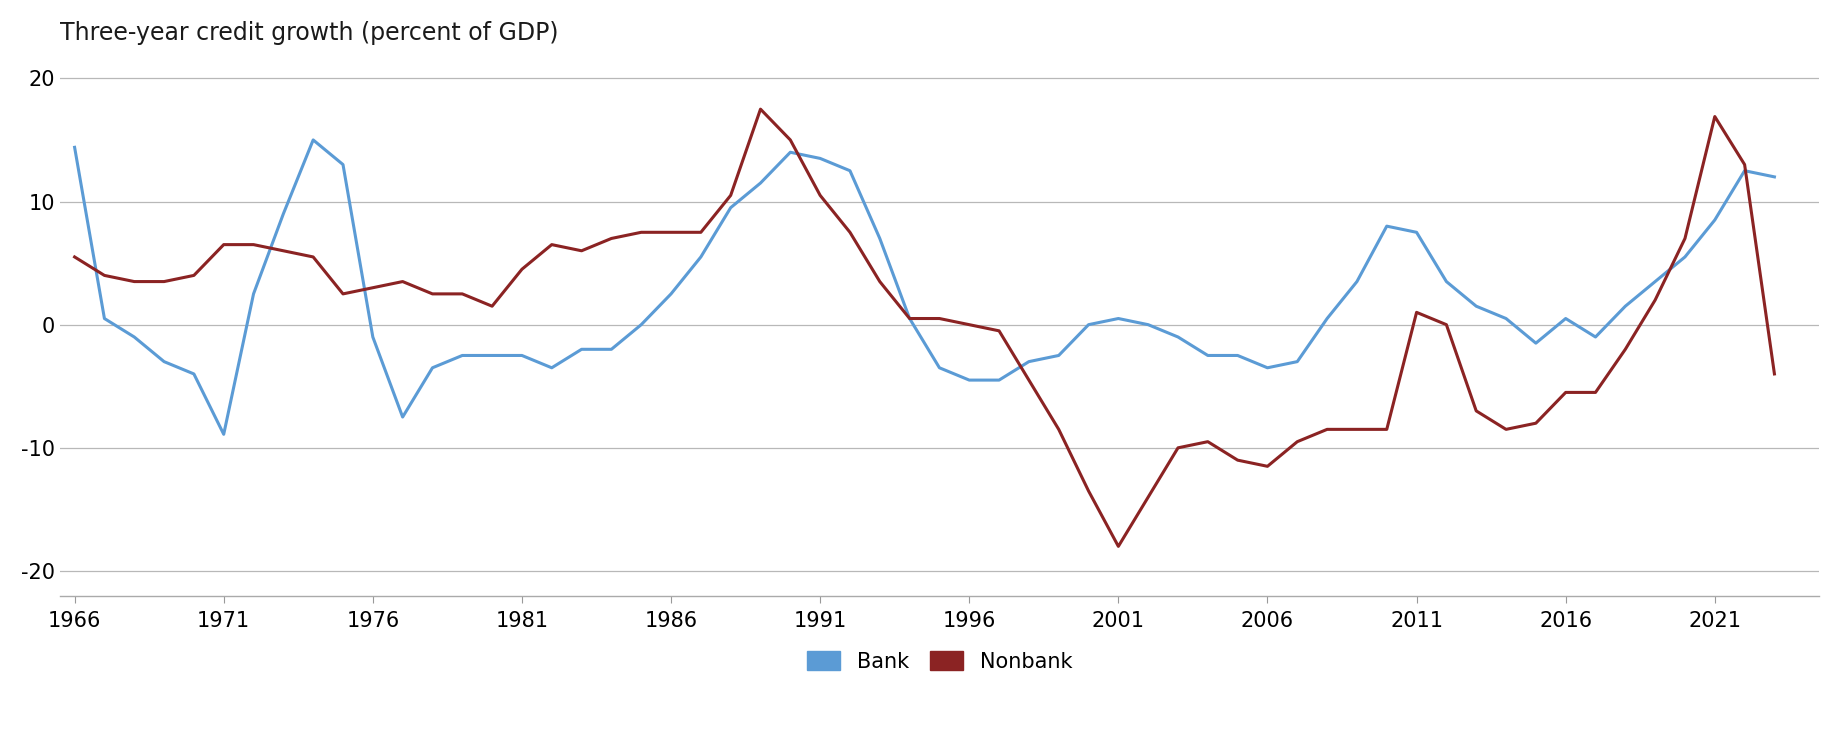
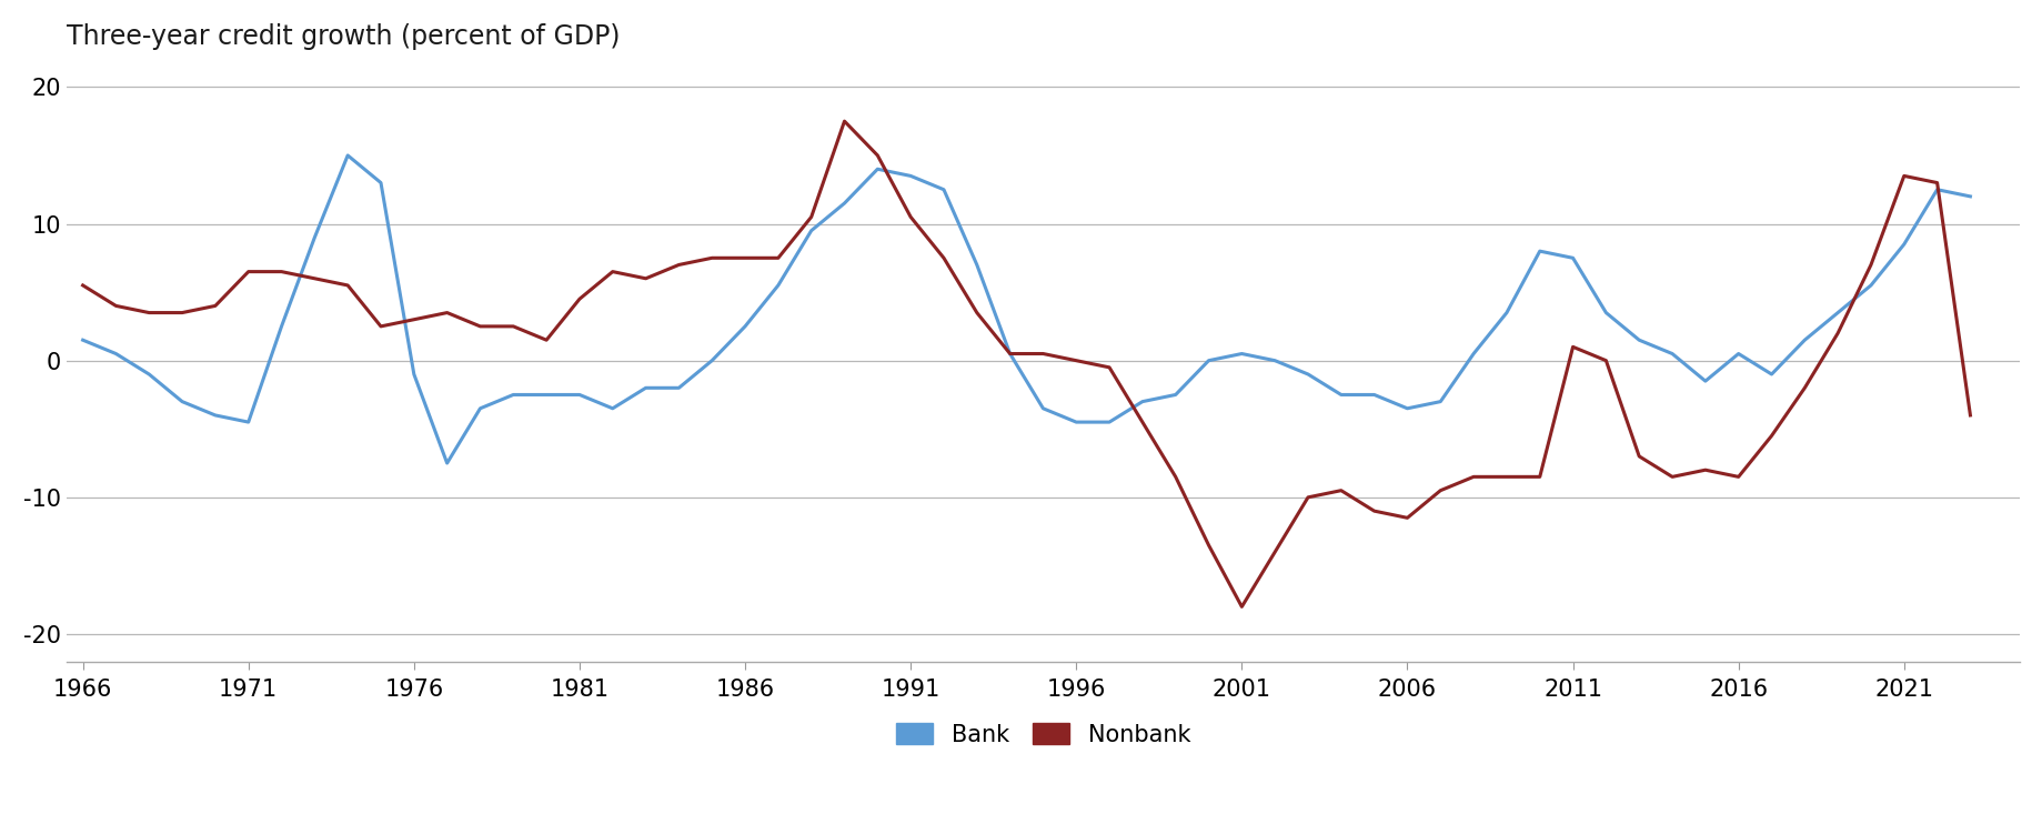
Bank/1966: 14.4 -> 1.5
Bank/1971: -8.9 -> -4.5
Nonbank/2016: -5.5 -> -8.5
Nonbank/2021: 16.9 -> 13.5
